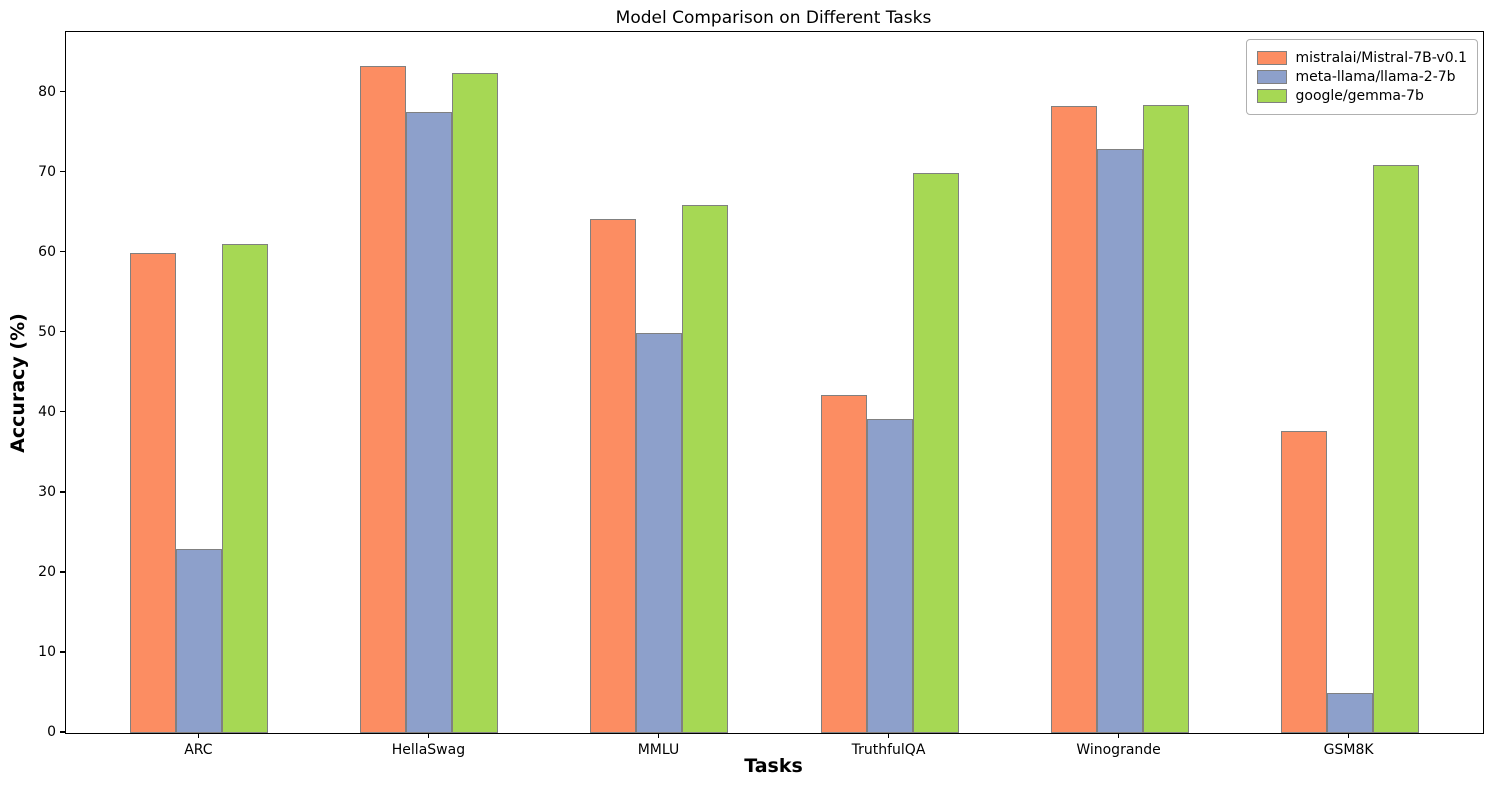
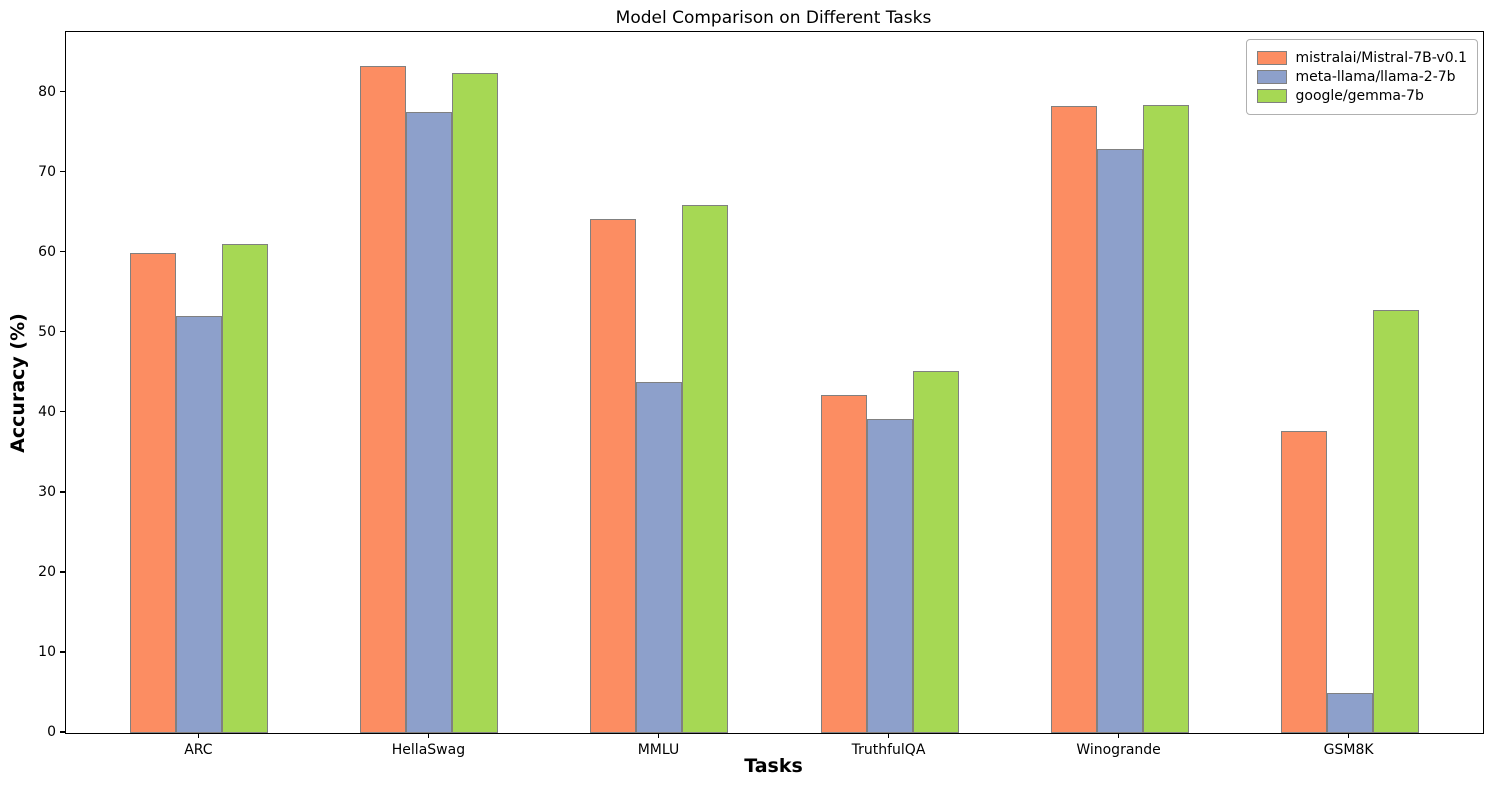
meta-llama/llama-2-7b/ARC: 23 -> 52
meta-llama/llama-2-7b/MMLU: 50 -> 44
google/gemma-7b/TruthfulQA: 70 -> 45
google/gemma-7b/GSM8K: 71 -> 53
